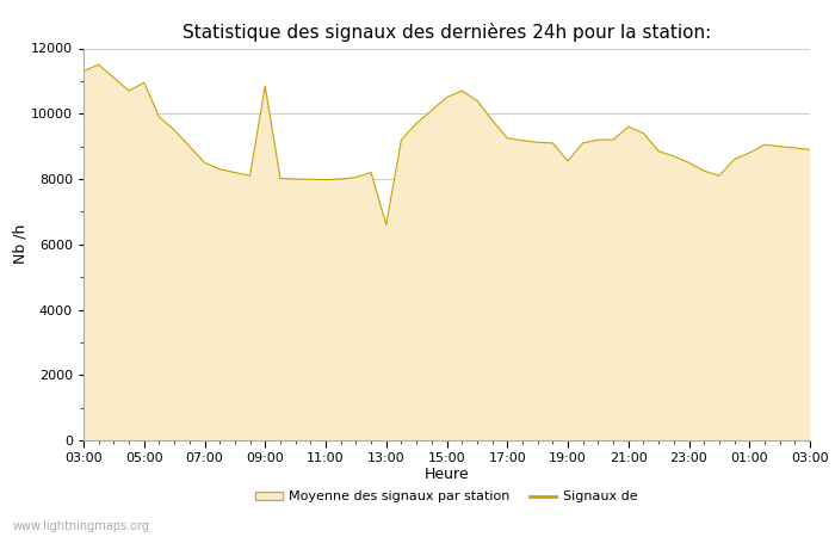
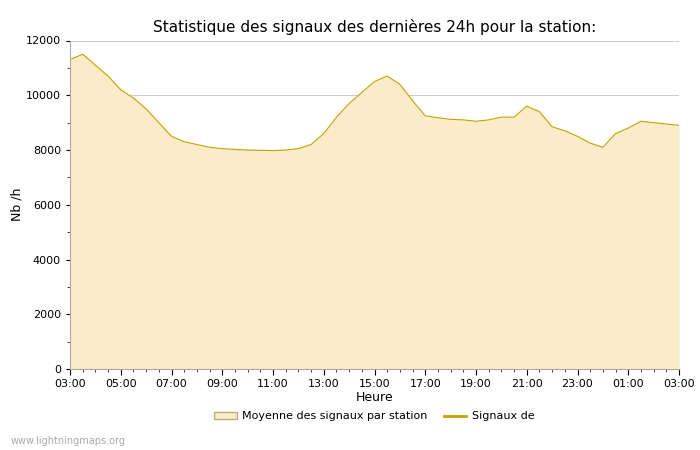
05:00: 10950 -> 10200
09:00: 10850 -> 8050
13:00: 6600 -> 8600
19:00: 8550 -> 9050
